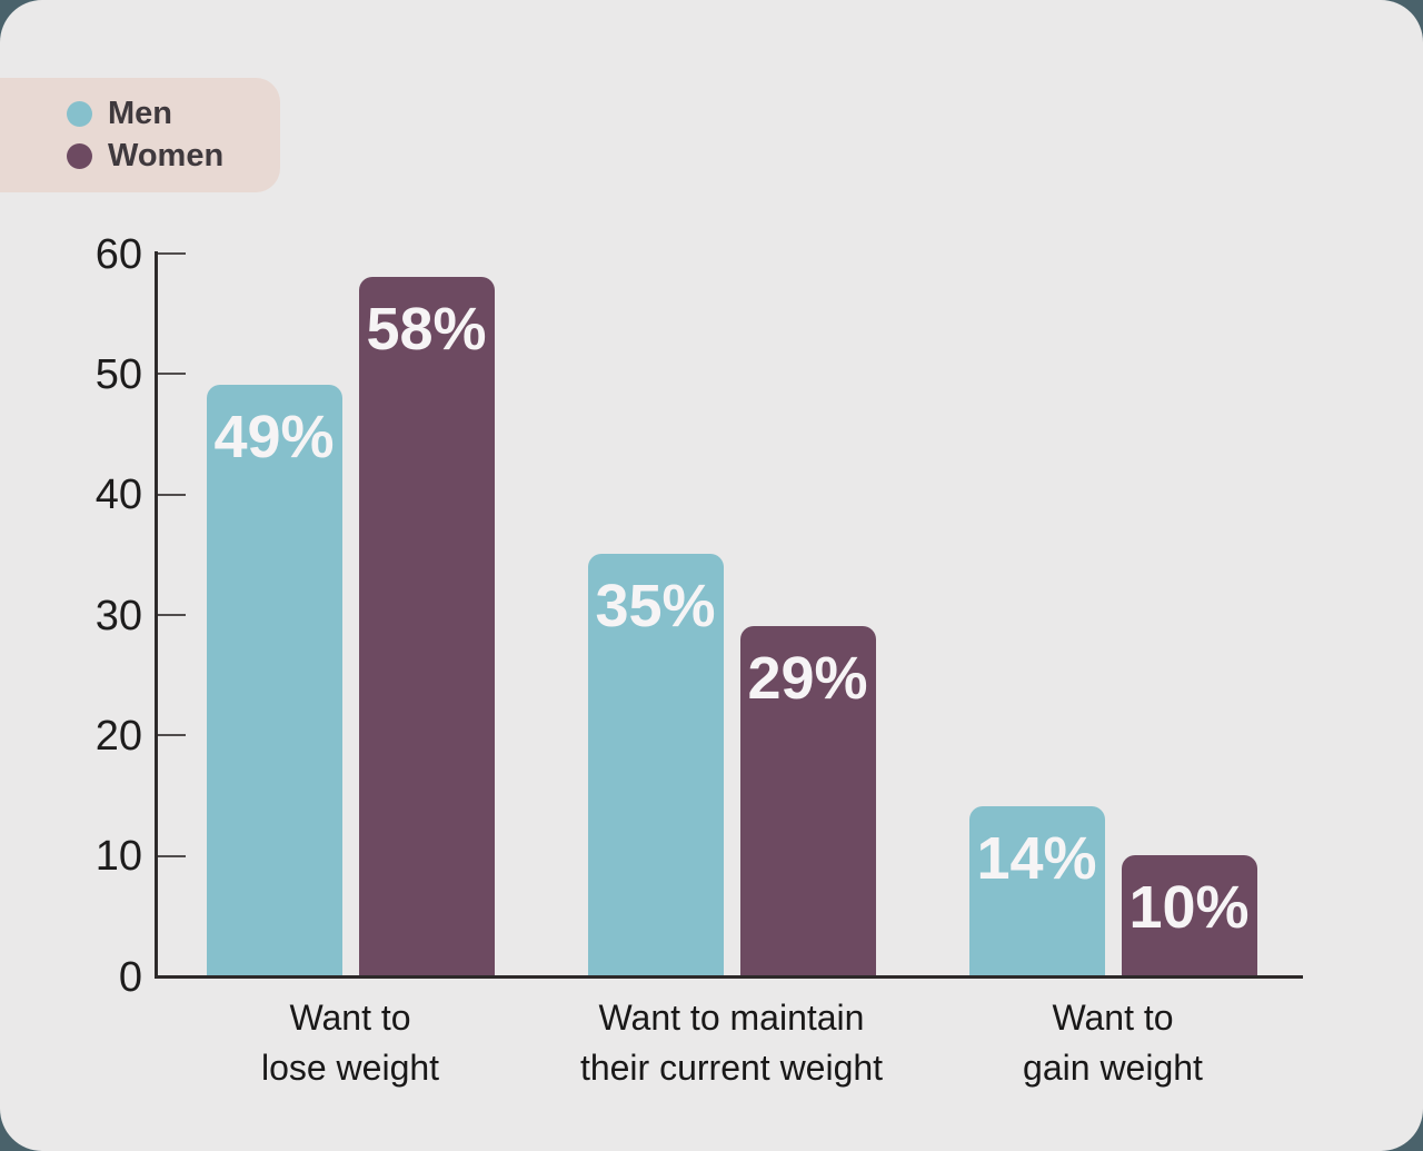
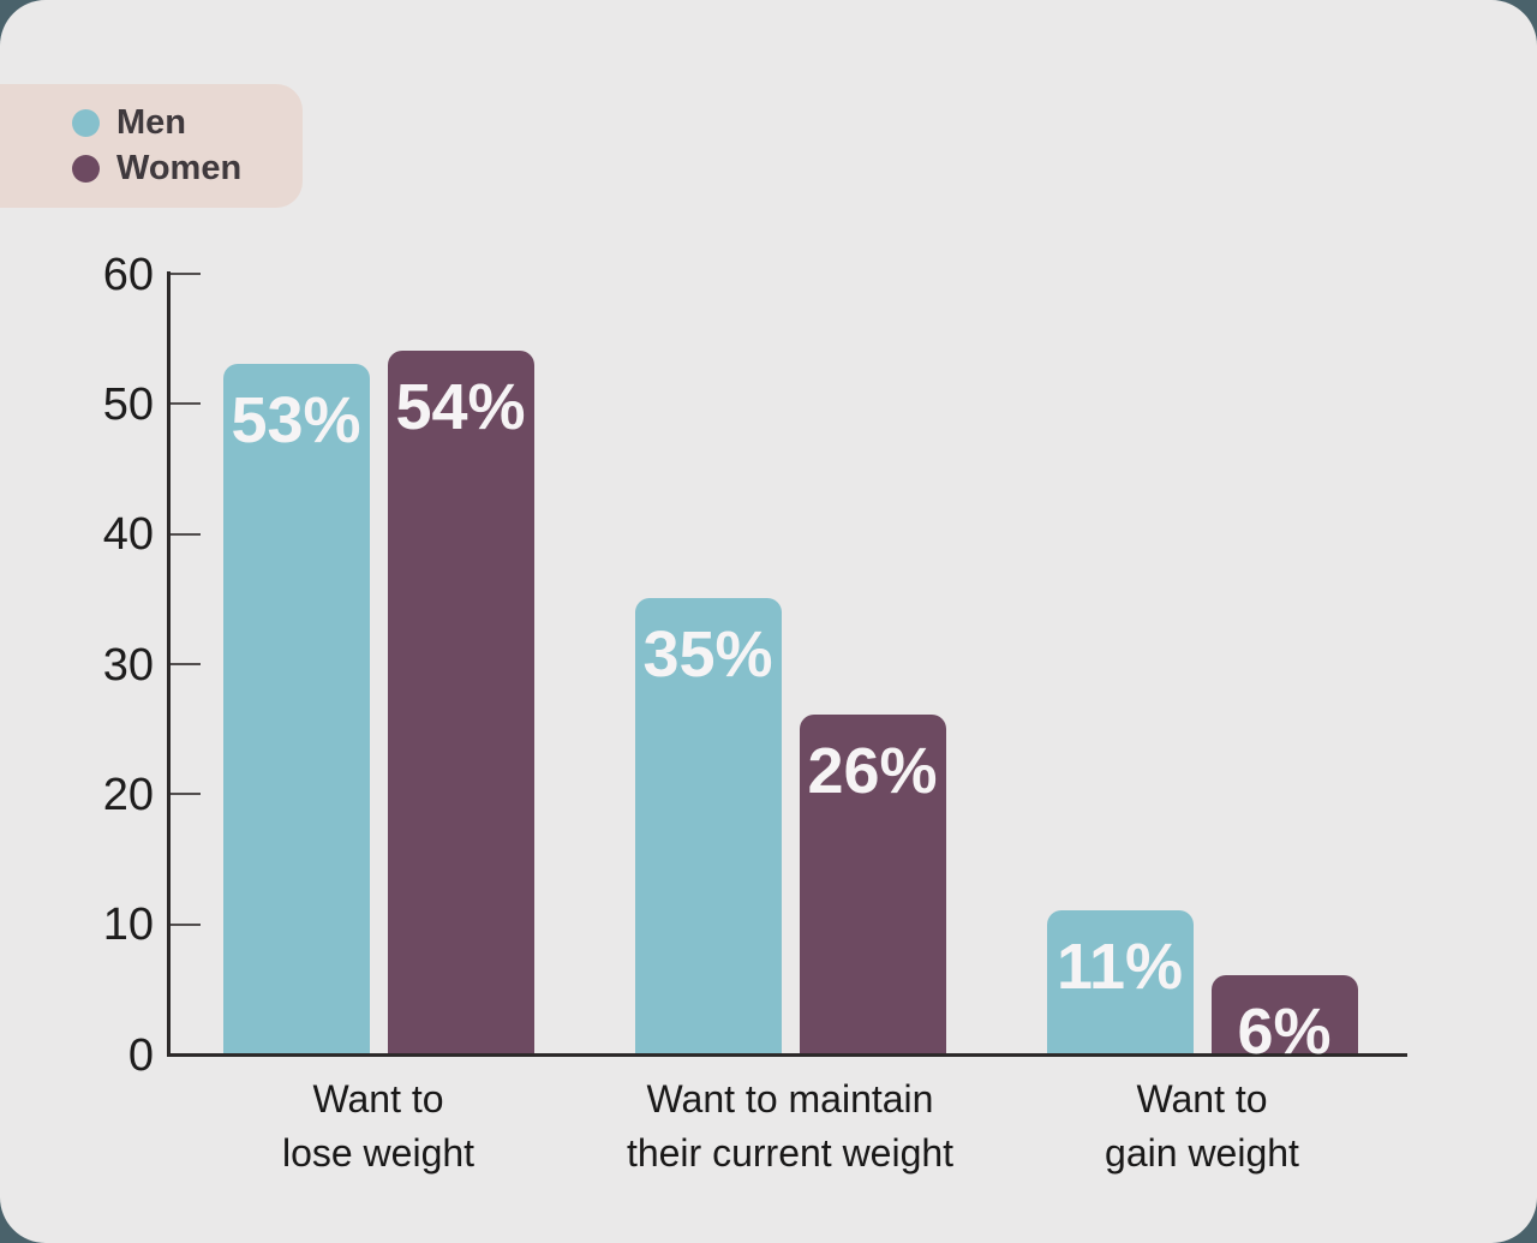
Men/Want to lose weight: 49% -> 53%
Women/Want to lose weight: 58% -> 54%
Women/Want to maintain their current weight: 29% -> 26%
Men/Want to gain weight: 14% -> 11%
Women/Want to gain weight: 10% -> 6%
